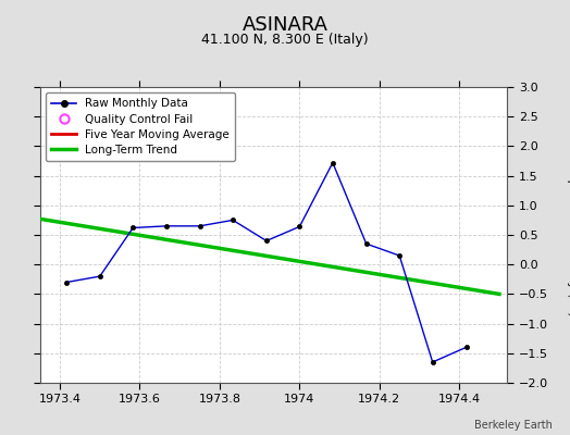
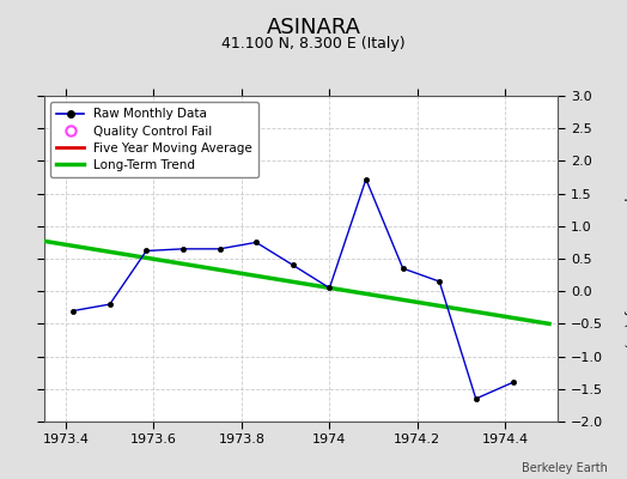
1974: 0.64 -> 0.05
